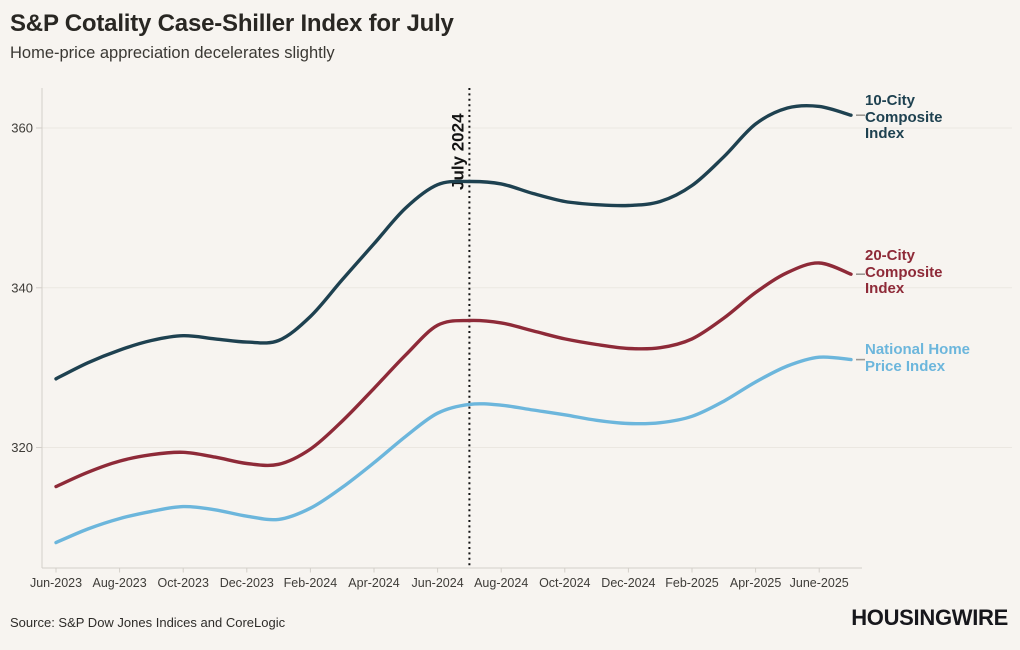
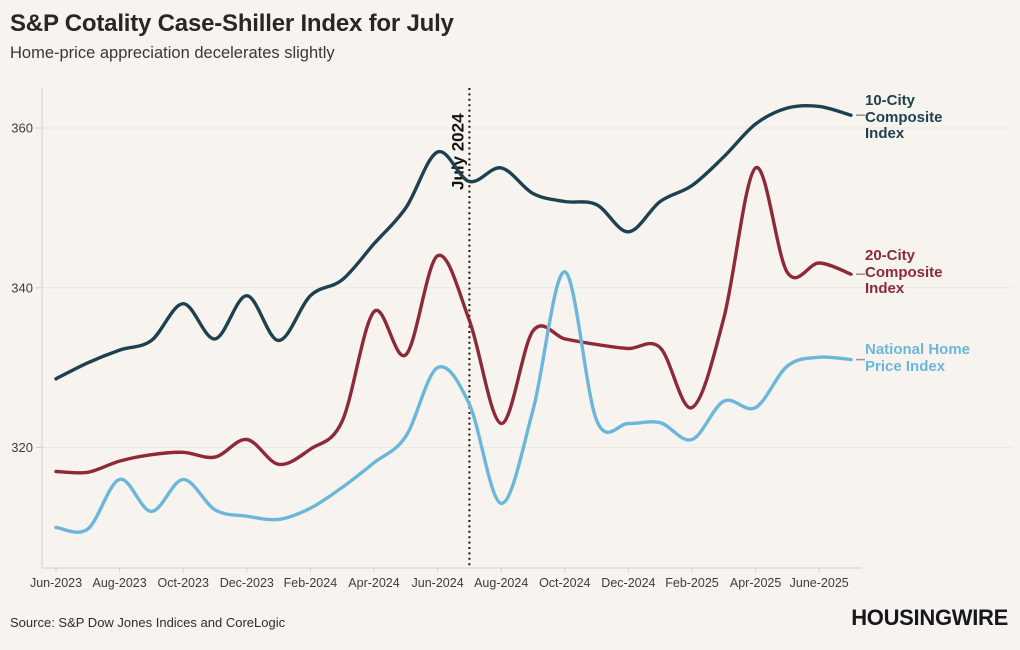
20-City Composite Index/Jun-2023: 315 -> 317
National Home Price Index/Jun-2023: 308 -> 310
National Home Price Index/Aug-2023: 311 -> 316
10-City Composite Index/Oct-2023: 334 -> 338
National Home Price Index/Oct-2023: 313 -> 316
10-City Composite Index/Dec-2023: 333 -> 339
20-City Composite Index/Dec-2023: 318 -> 321
10-City Composite Index/Feb-2024: 336 -> 339
20-City Composite Index/Apr-2024: 327 -> 337
10-City Composite Index/Jun-2024: 353 -> 357
20-City Composite Index/Jun-2024: 335 -> 344
National Home Price Index/Jun-2024: 324 -> 330
10-City Composite Index/Aug-2024: 353 -> 355
20-City Composite Index/Aug-2024: 336 -> 323
National Home Price Index/Aug-2024: 325 -> 313
National Home Price Index/Oct-2024: 324 -> 342
10-City Composite Index/Dec-2024: 350 -> 347
20-City Composite Index/Feb-2025: 334 -> 325
National Home Price Index/Feb-2025: 324 -> 321
20-City Composite Index/Apr-2025: 339 -> 355
National Home Price Index/Apr-2025: 328 -> 325
